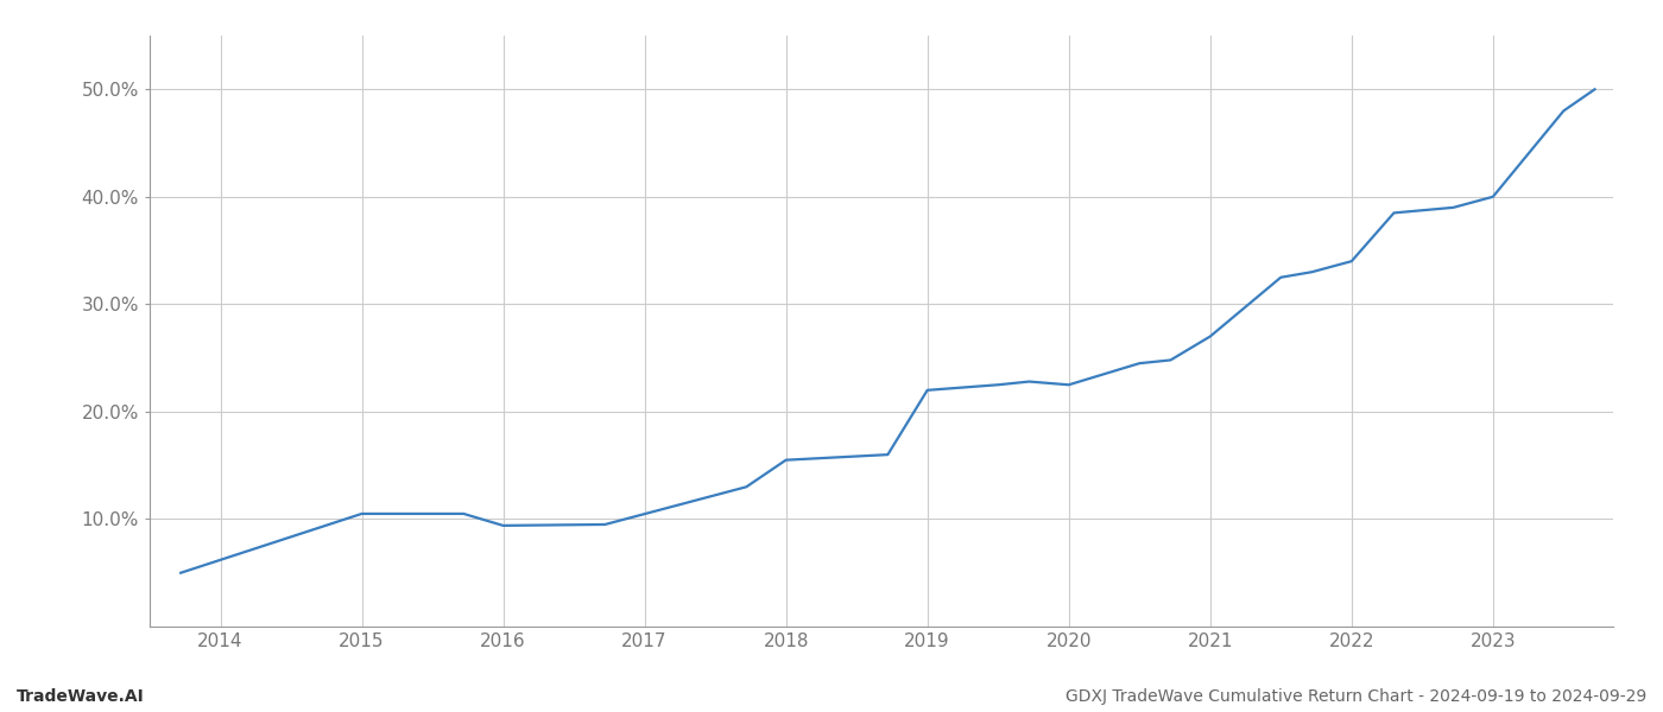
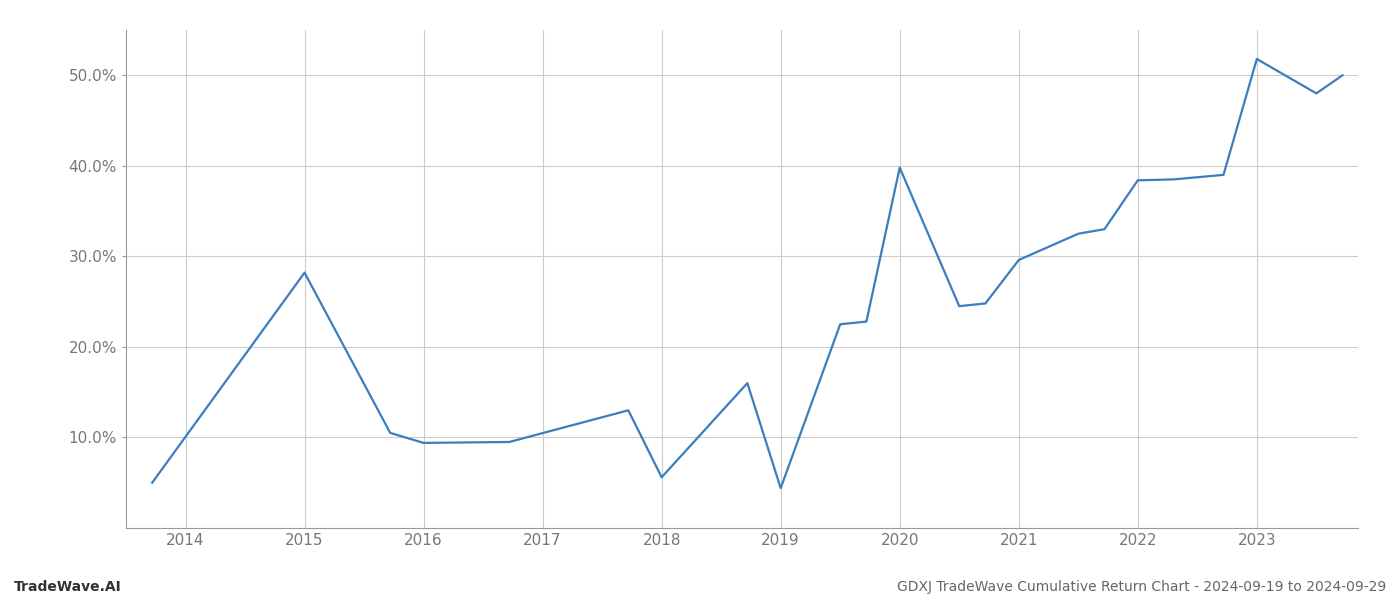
2015: 10.5% -> 28.2%
2018: 15.5% -> 5.6%
2019: 22.0% -> 4.4%
2020: 22.5% -> 39.8%
2021: 27.0% -> 29.6%
2022: 34.0% -> 38.4%
2023: 40.0% -> 51.8%
